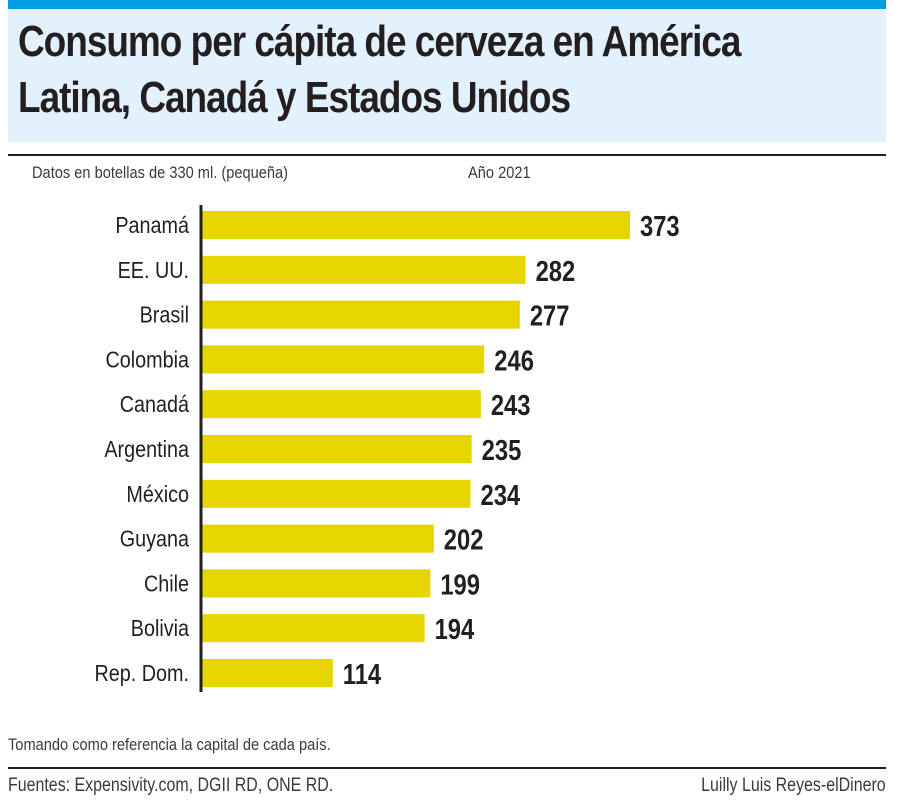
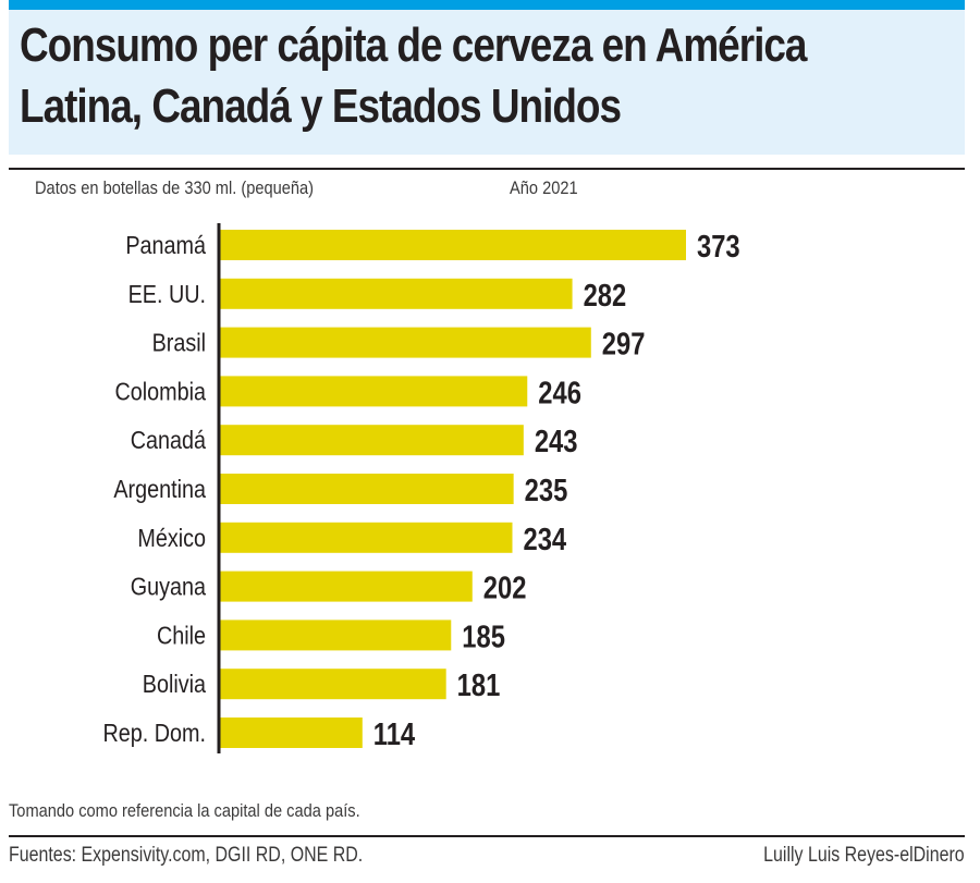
Brasil: 277 -> 297
Chile: 199 -> 185
Bolivia: 194 -> 181
